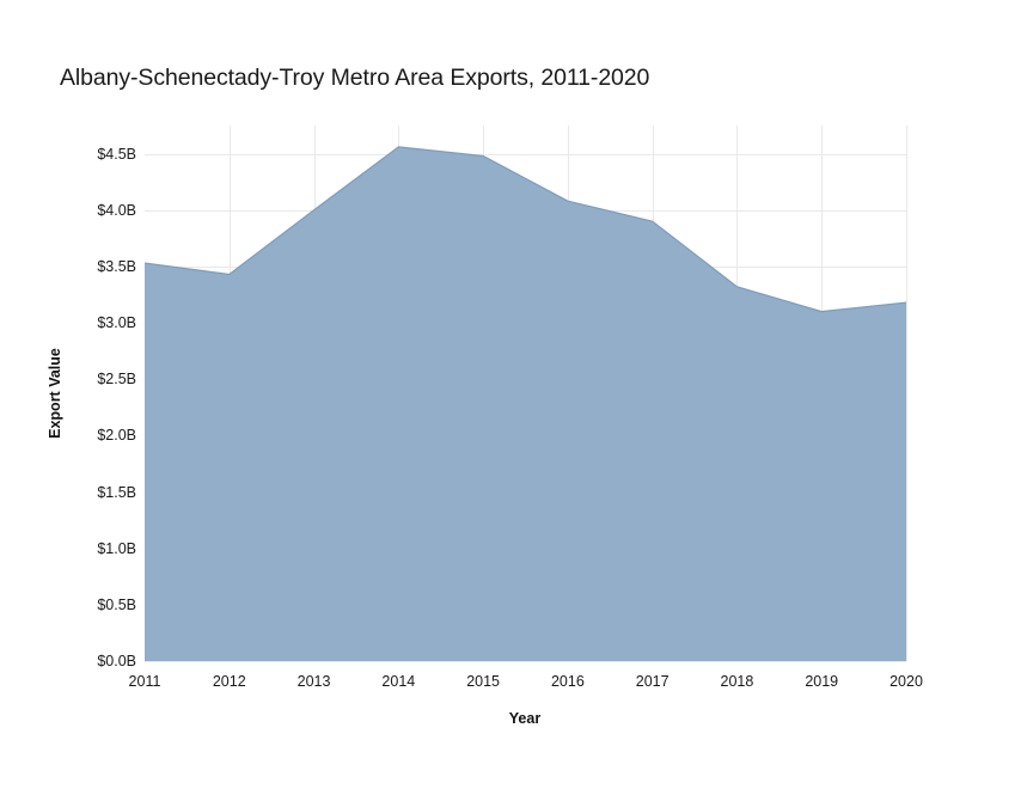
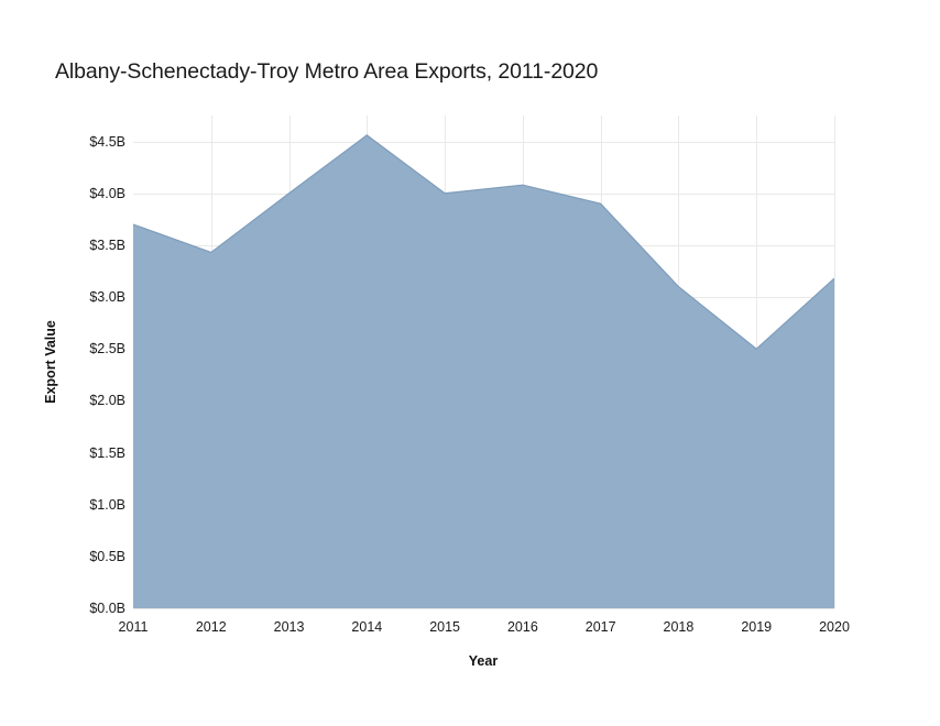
2011: $3.5B -> $3.7B
2015: $4.5B -> $4.0B
2018: $3.3B -> $3.1B
2019: $3.1B -> $2.5B
